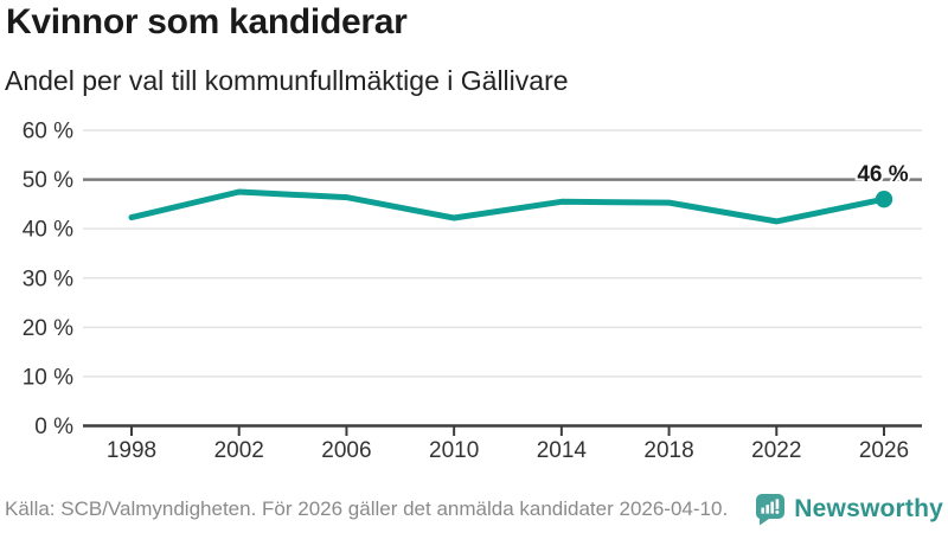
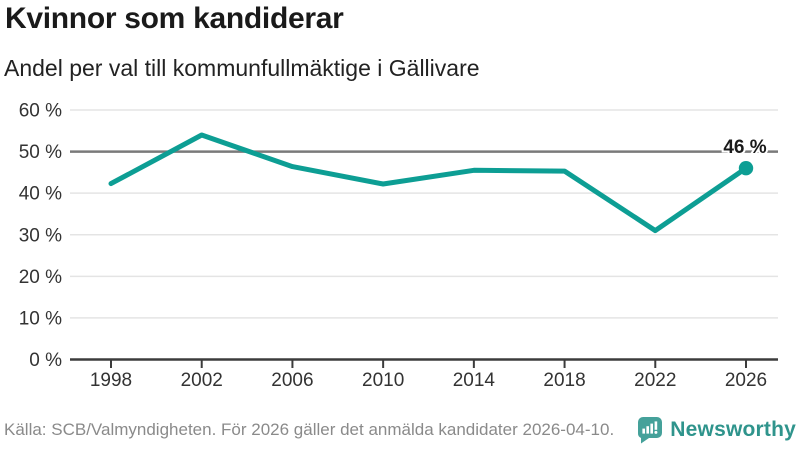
2002: 48% -> 54%
2022: 42% -> 31%
